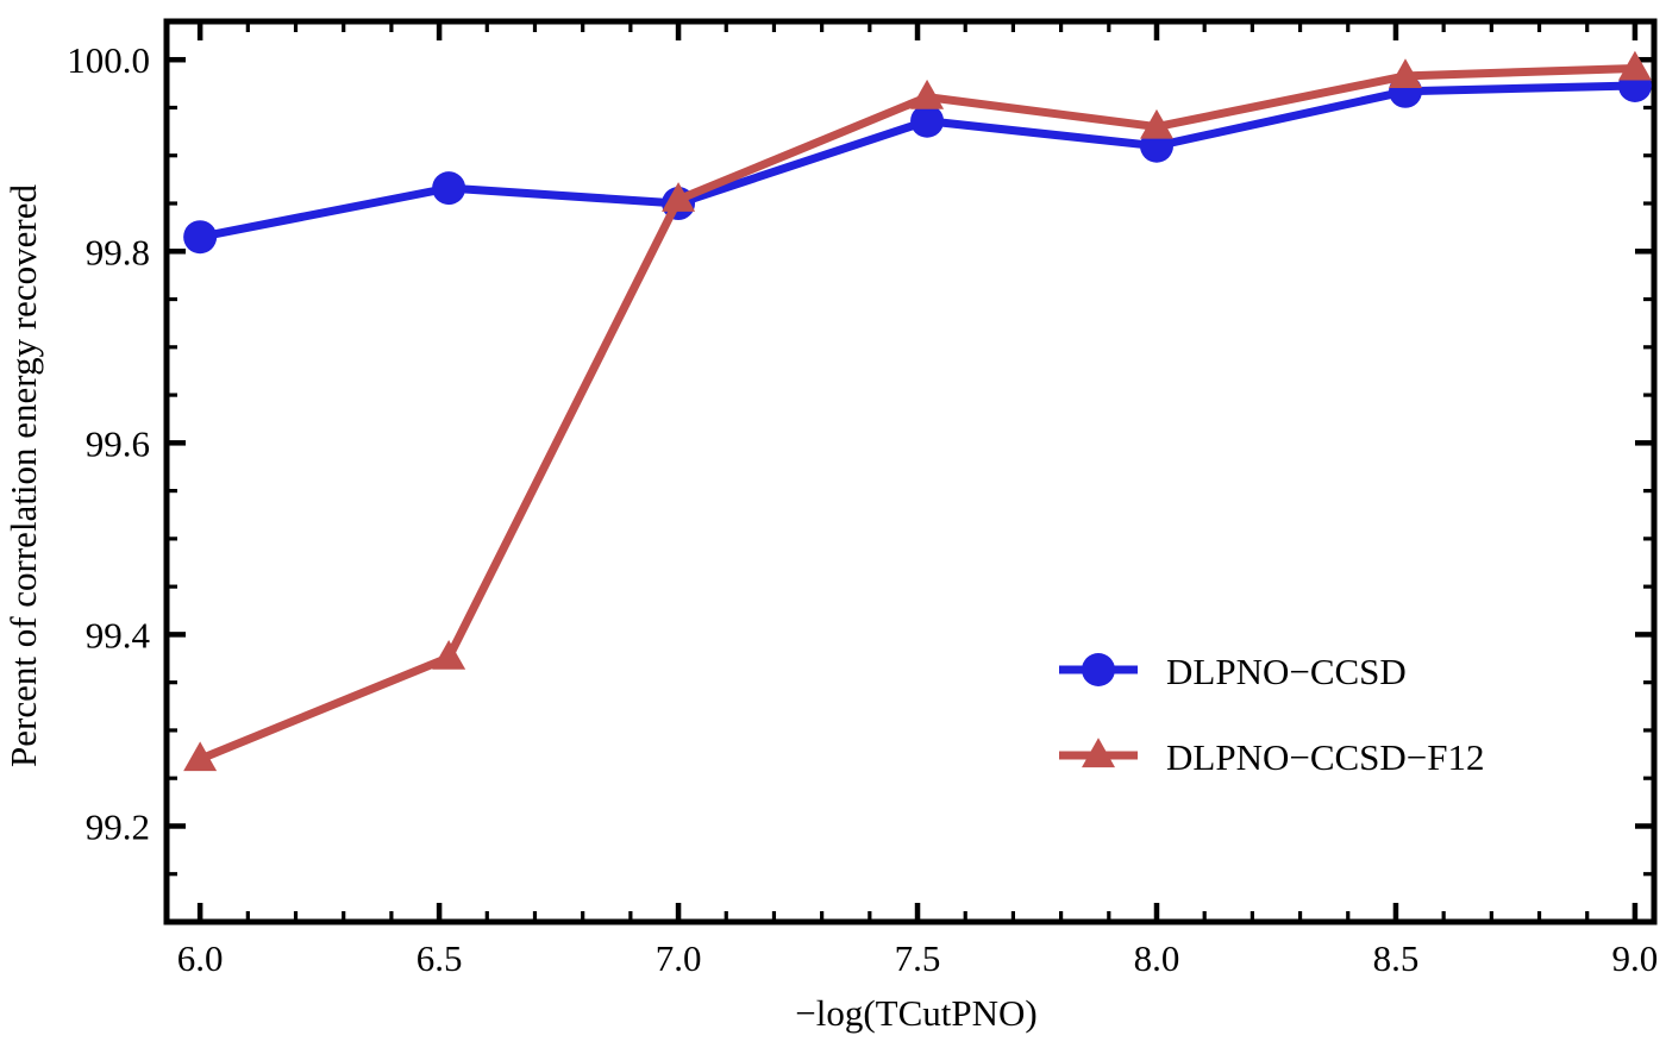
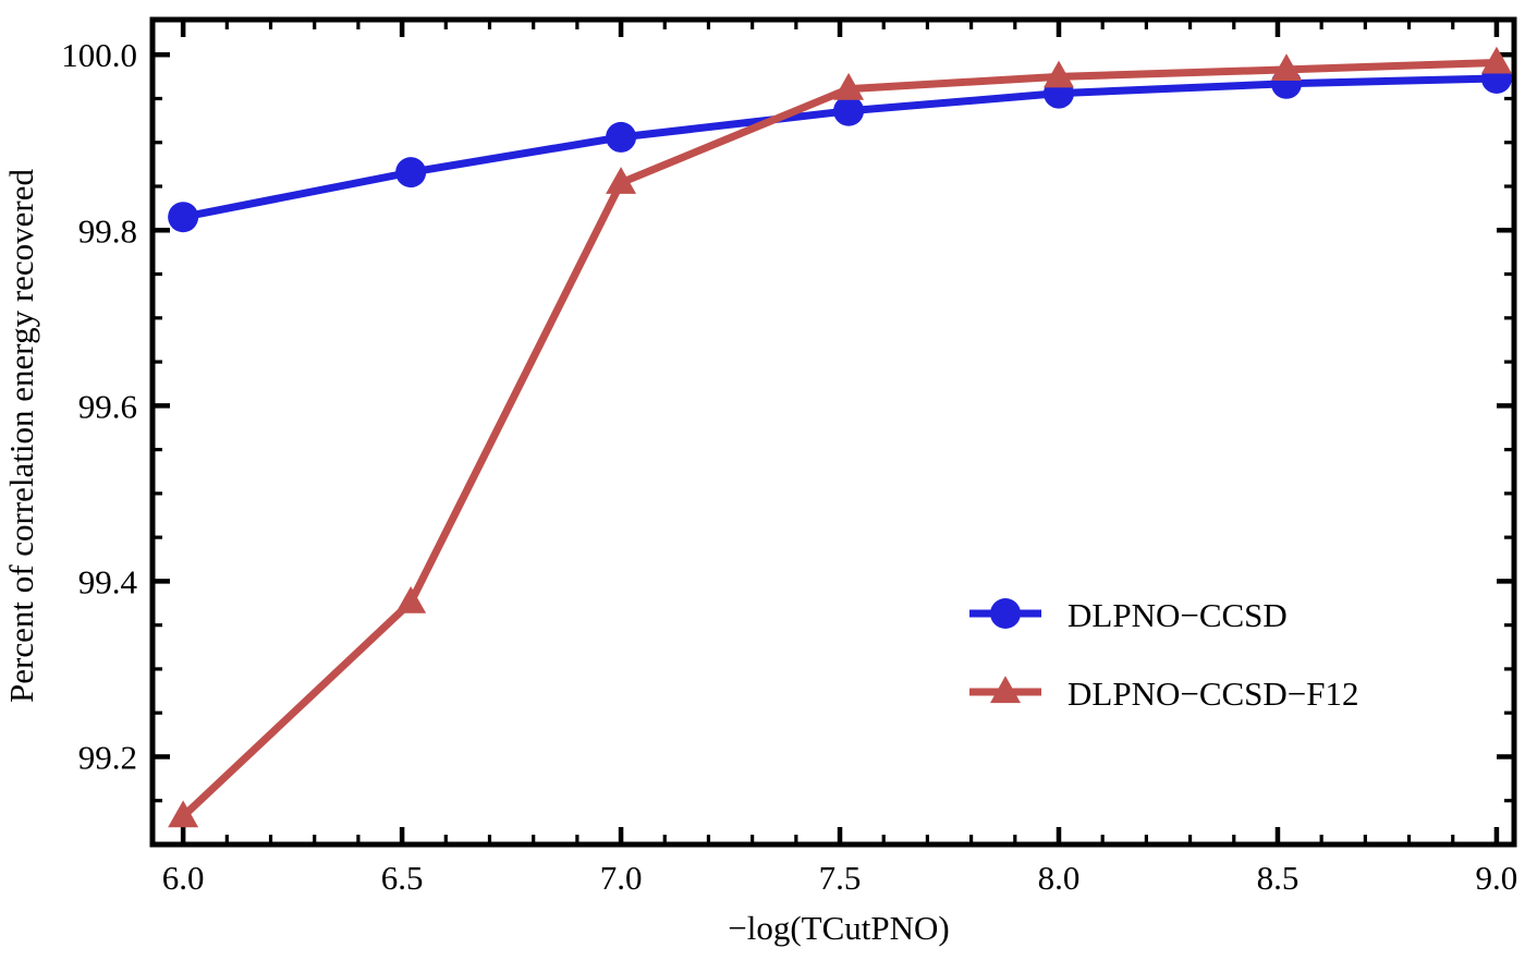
DLPNO−CCSD−F12/6.0: 99.27 -> 99.13
DLPNO−CCSD/7.0: 99.85 -> 99.91
DLPNO−CCSD/8.0: 99.91 -> 99.96
DLPNO−CCSD−F12/8.0: 99.93 -> 99.97
